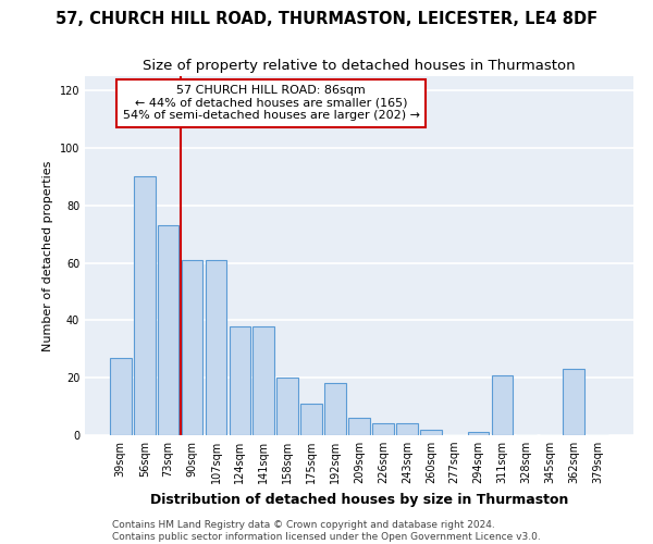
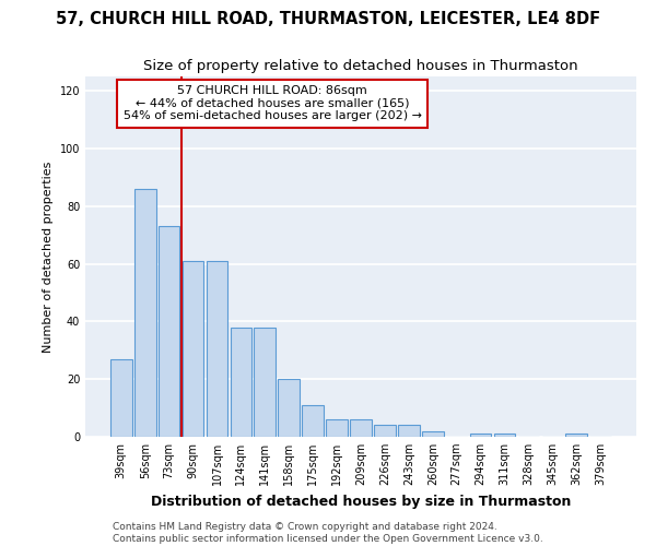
56sqm: 90 -> 86
192sqm: 18 -> 6
311sqm: 21 -> 1
362sqm: 23 -> 1
